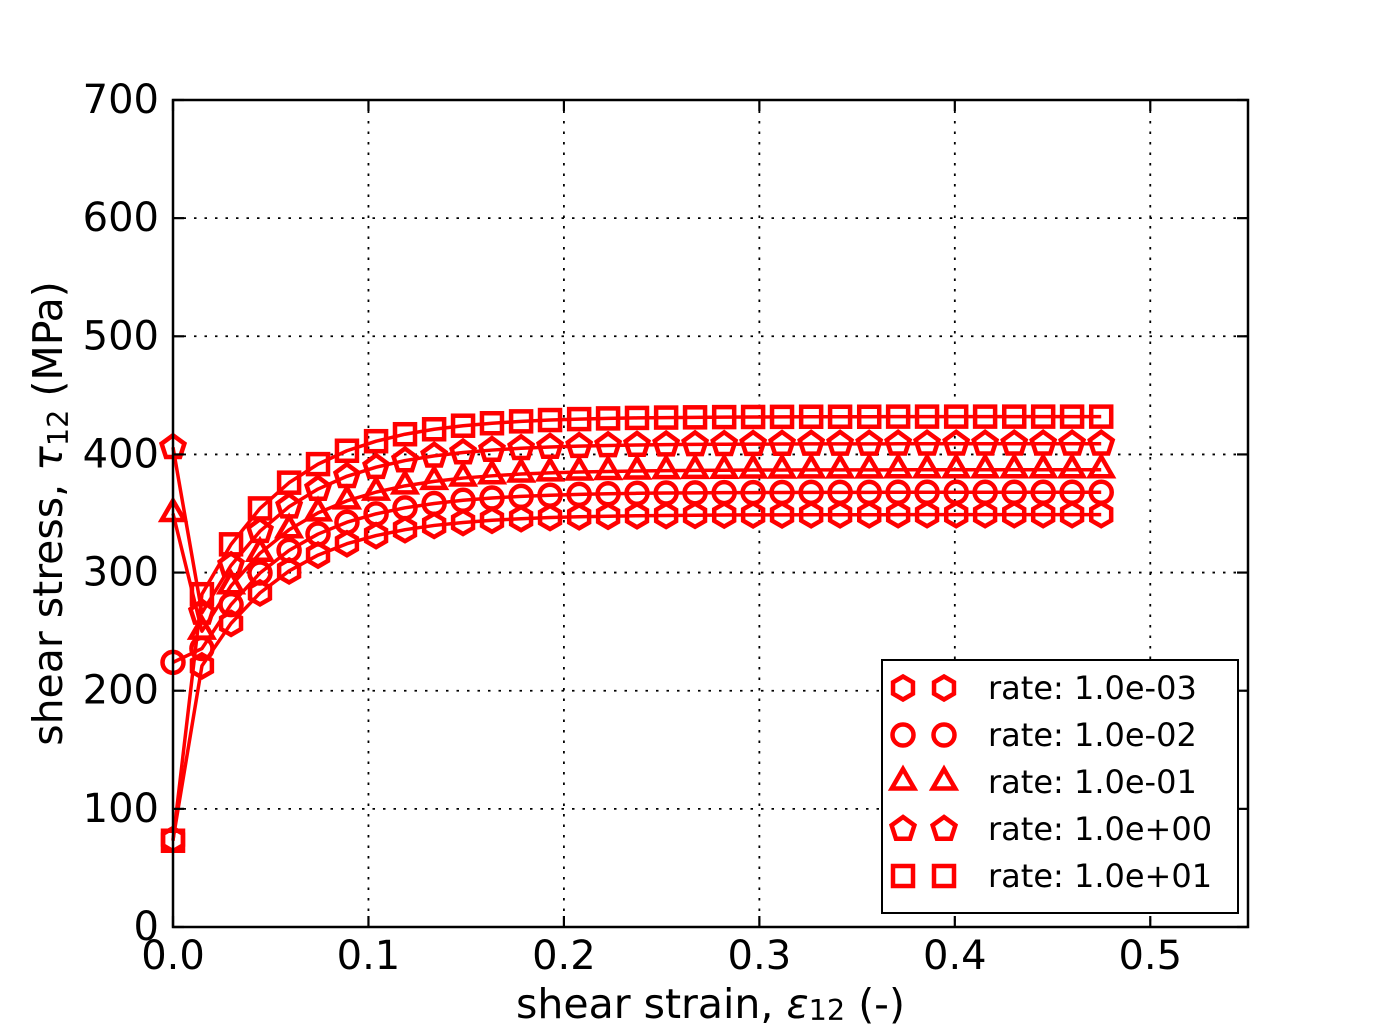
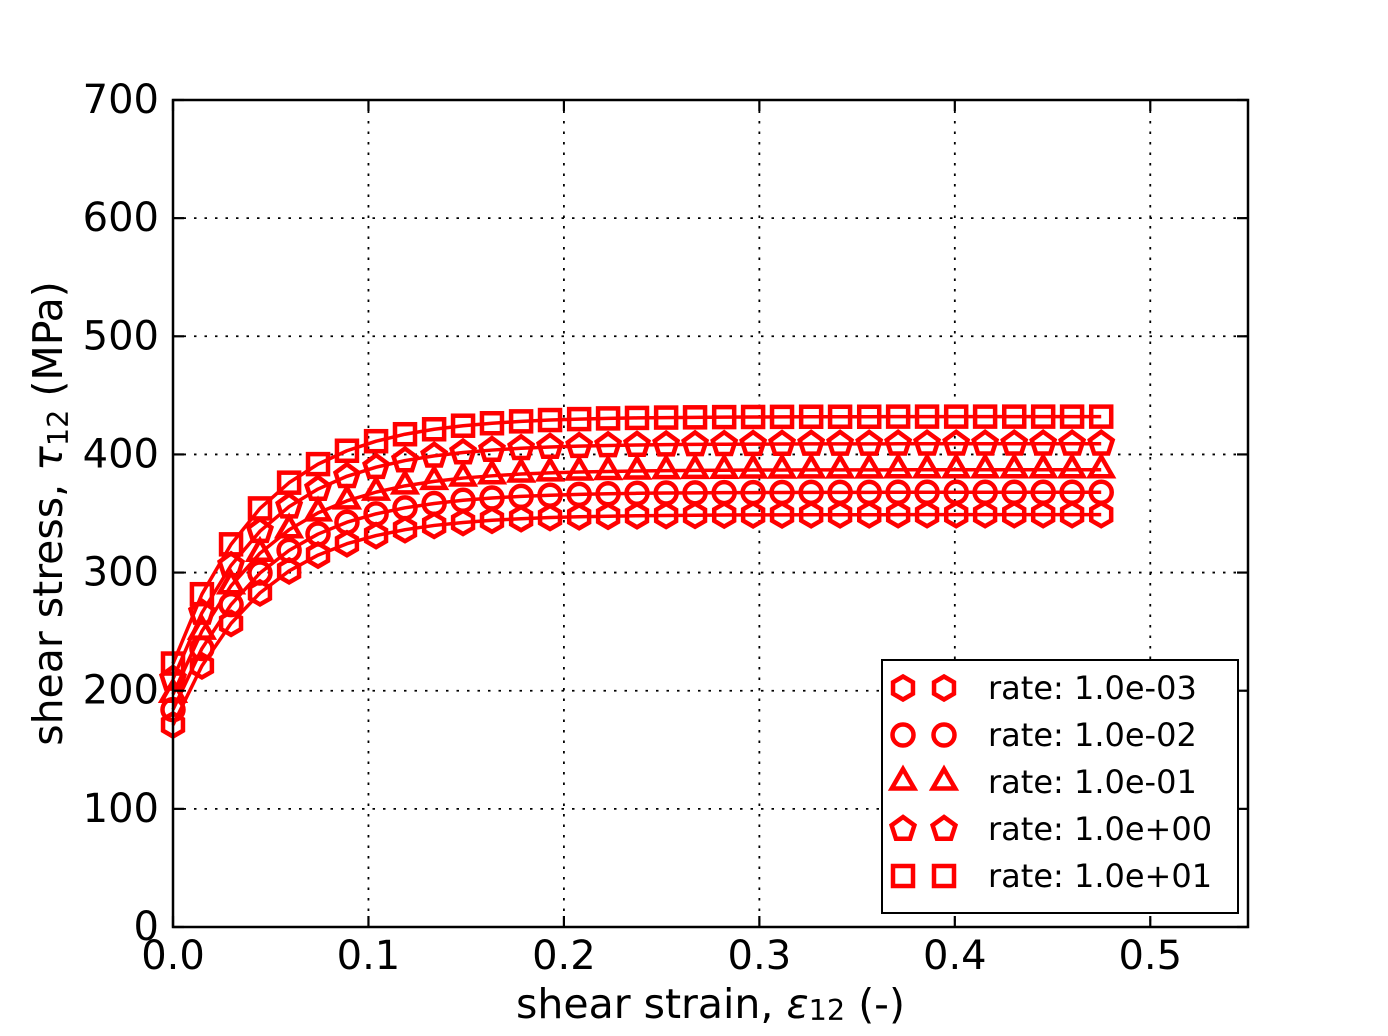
rate: 1.0e-03/0.0: 74 -> 171
rate: 1.0e-02/0.0: 224 -> 184
rate: 1.0e-01/0.0: 350 -> 197
rate: 1.0e+00/0.0: 406 -> 210
rate: 1.0e+01/0.0: 73 -> 223
